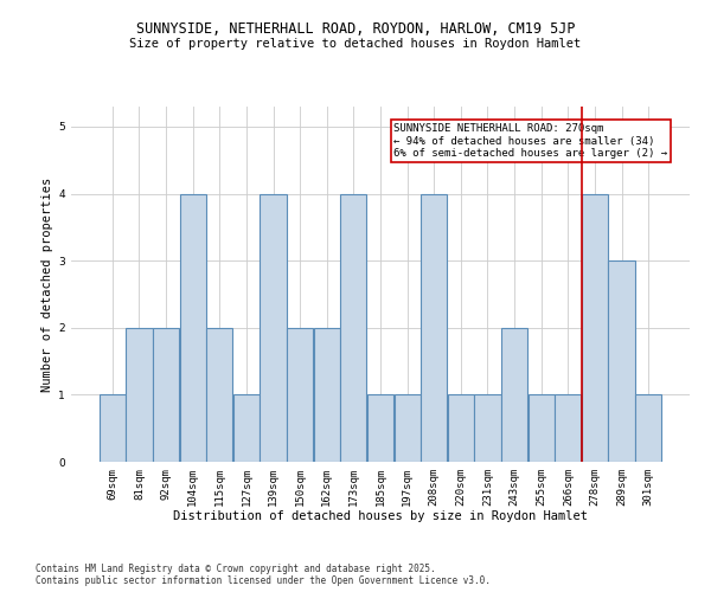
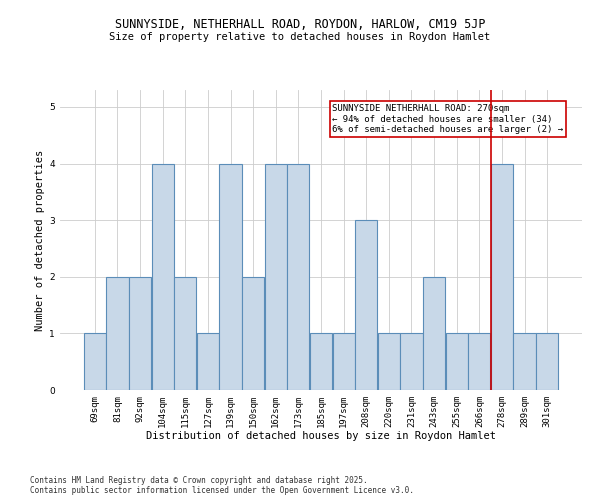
162sqm: 2 -> 4
208sqm: 4 -> 3
289sqm: 3 -> 1
